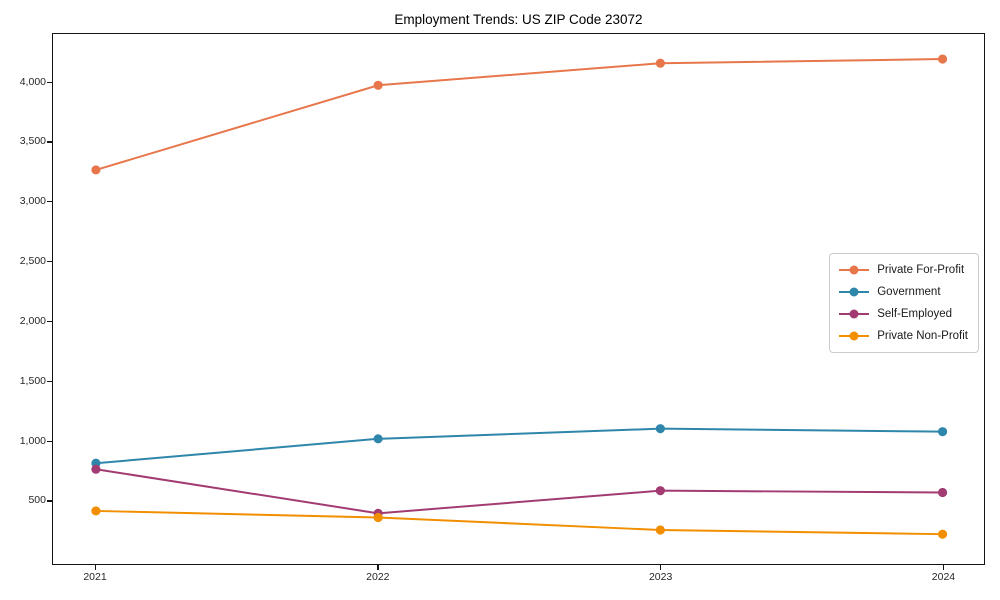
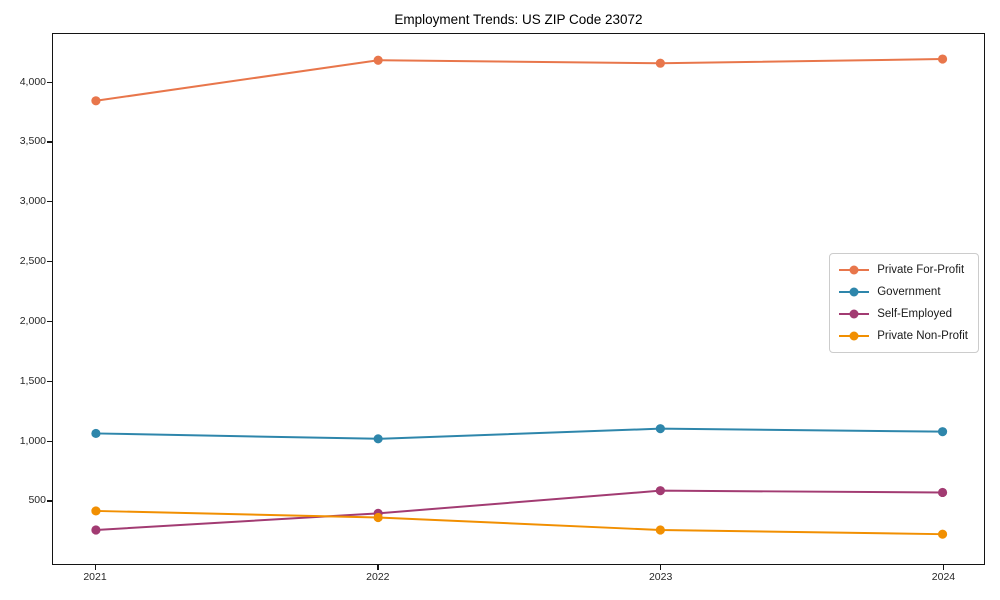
Private For-Profit/2021: 3270 -> 3850
Government/2021: 810 -> 1060
Self-Employed/2021: 760 -> 250
Private For-Profit/2022: 3980 -> 4190
